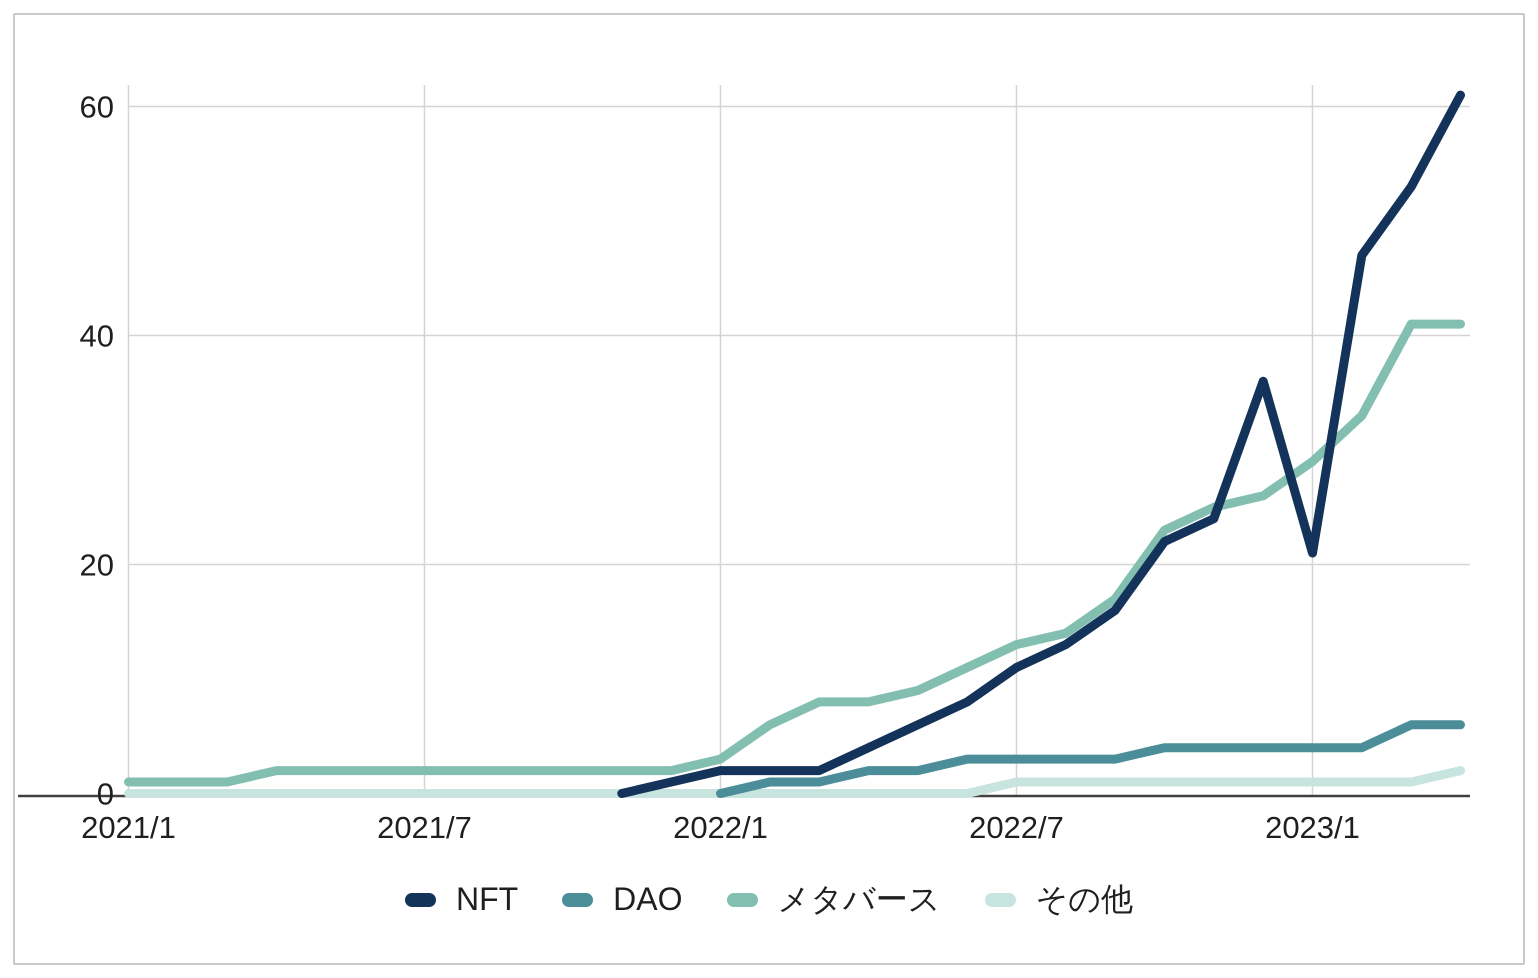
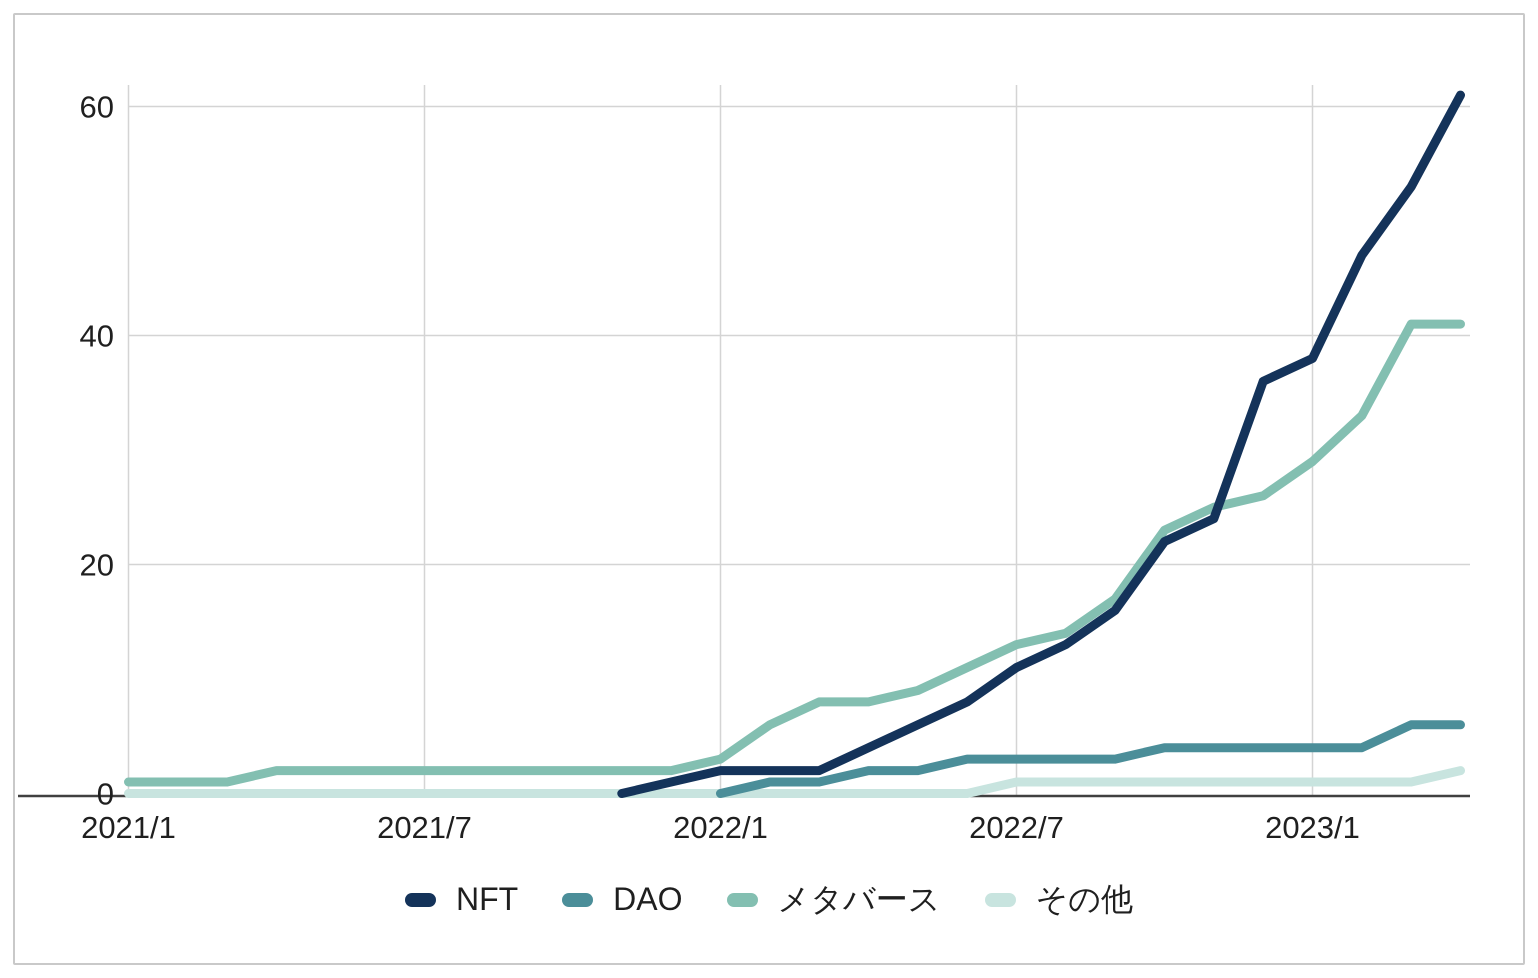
NFT/2023/1: 21 -> 38
